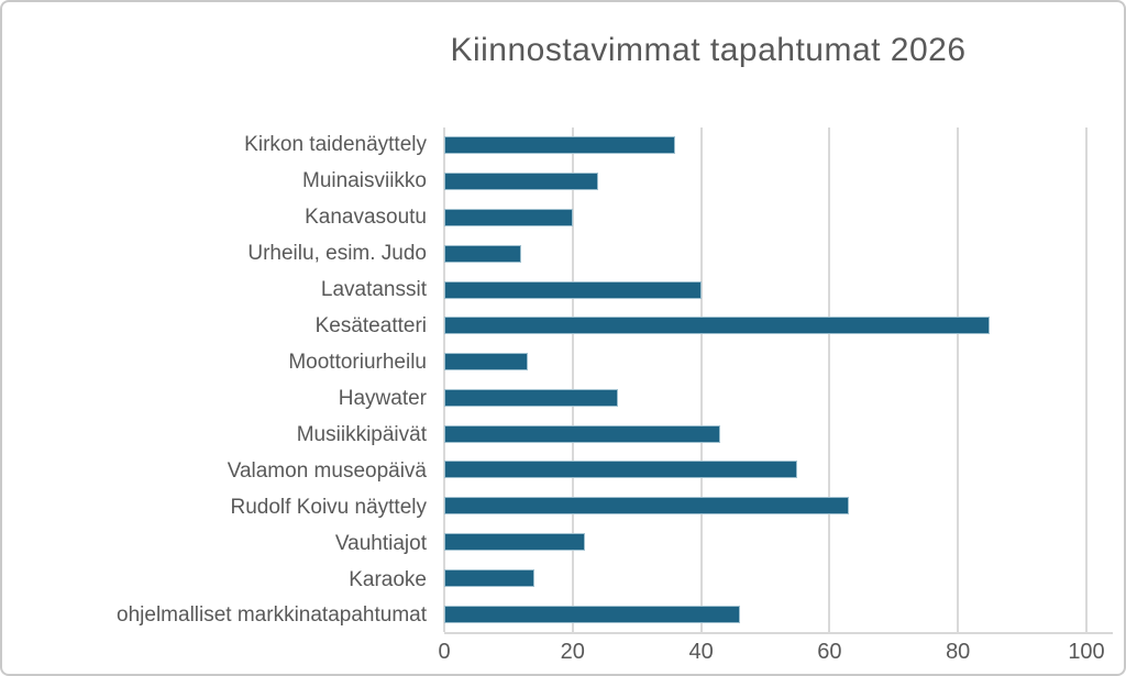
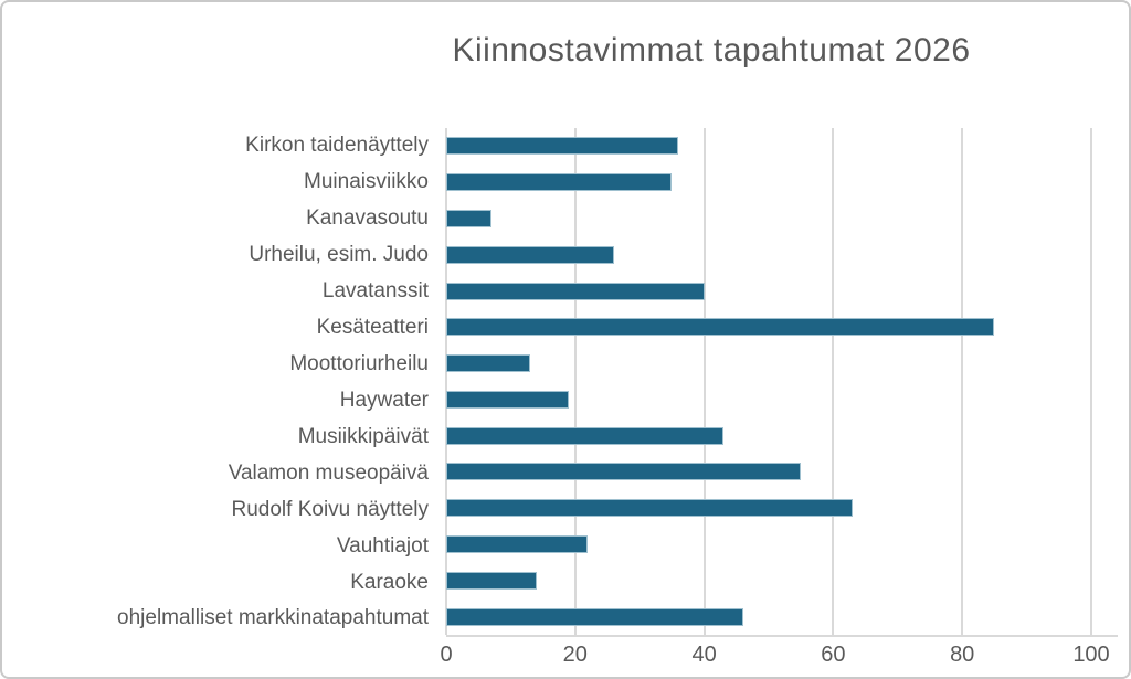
Muinaisviikko: 24 -> 35
Kanavasoutu: 20 -> 7
Urheilu, esim. Judo: 12 -> 26
Haywater: 27 -> 19
